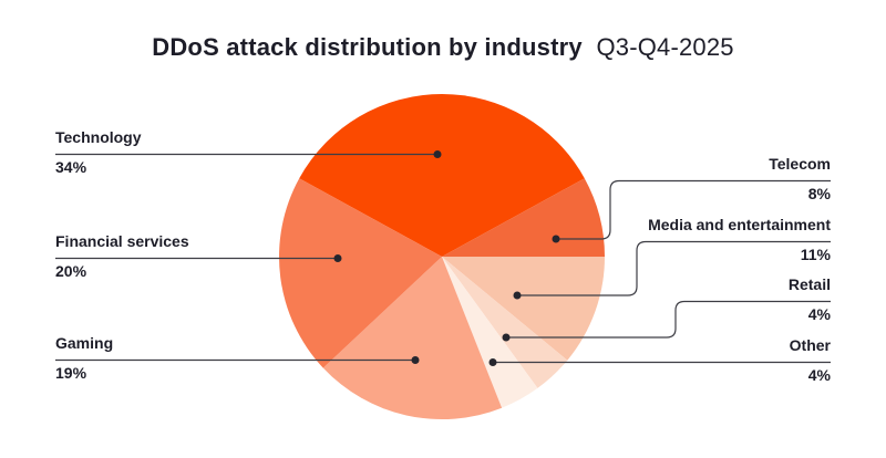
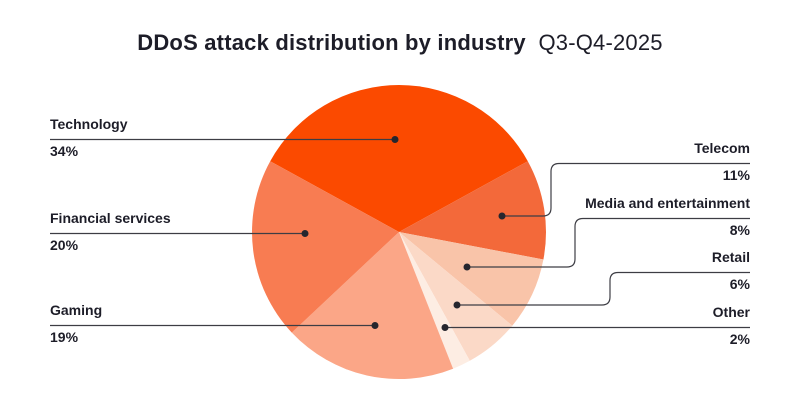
Telecom: 8% -> 11%
Media and entertainment: 11% -> 8%
Retail: 4% -> 6%
Other: 4% -> 2%
